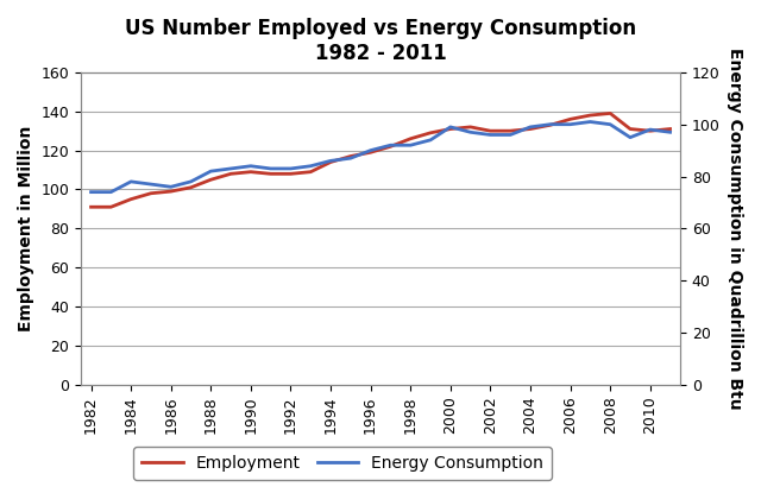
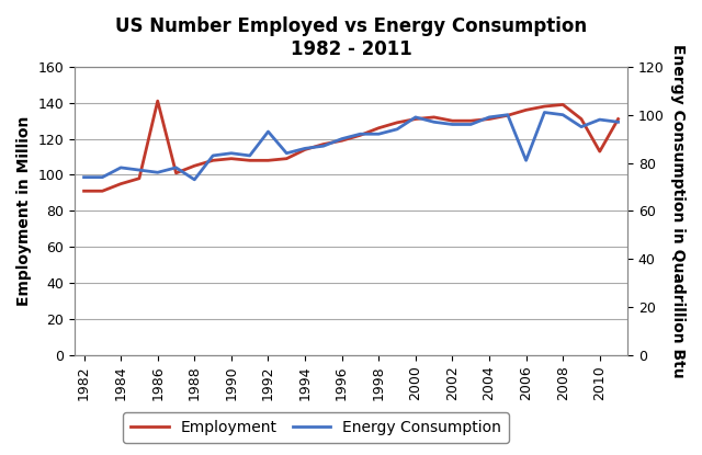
Employment/1986: 99 -> 141
Energy Consumption/1988: 82 -> 73
Energy Consumption/1992: 83 -> 93
Energy Consumption/2006: 100 -> 81
Employment/2010: 130 -> 113
